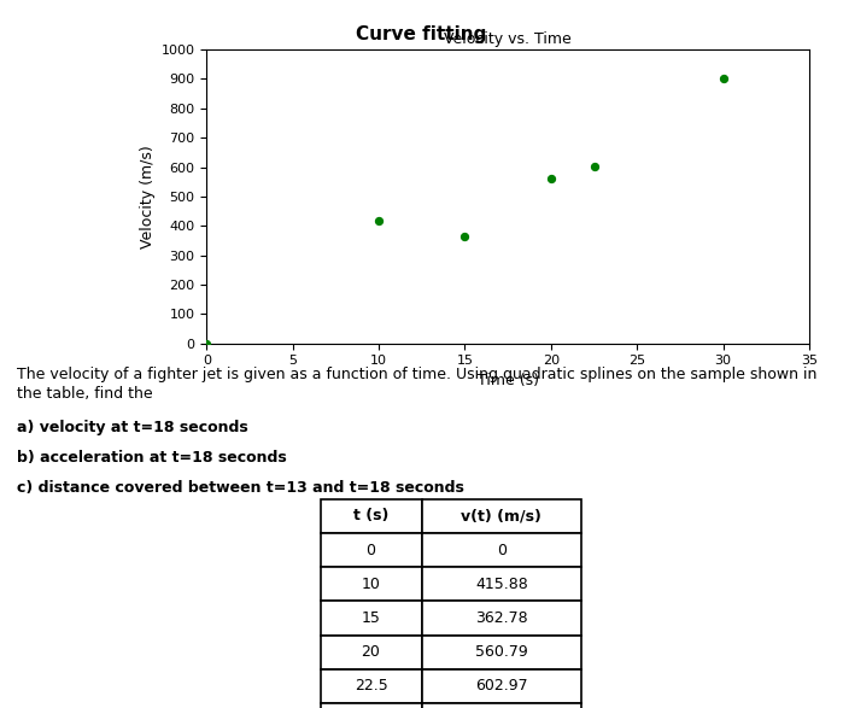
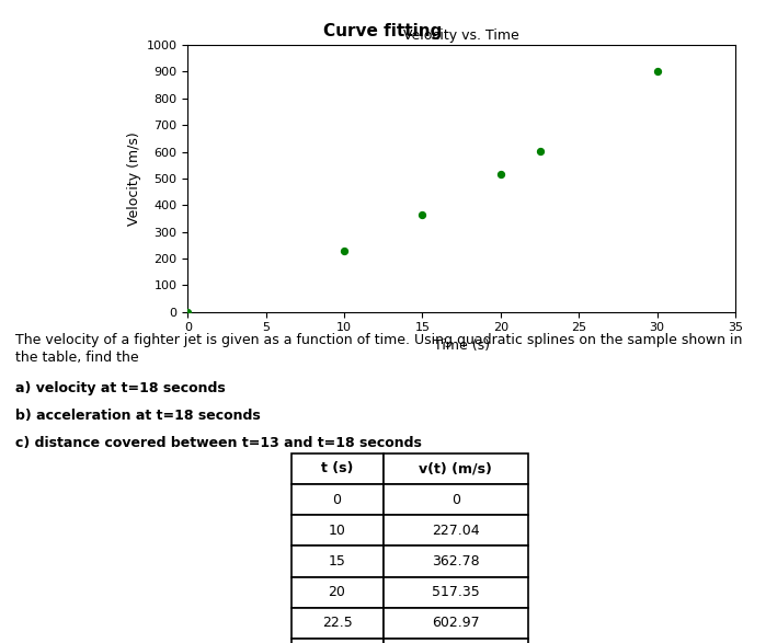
10: 415.88 -> 227.04
20: 560.79 -> 517.35
